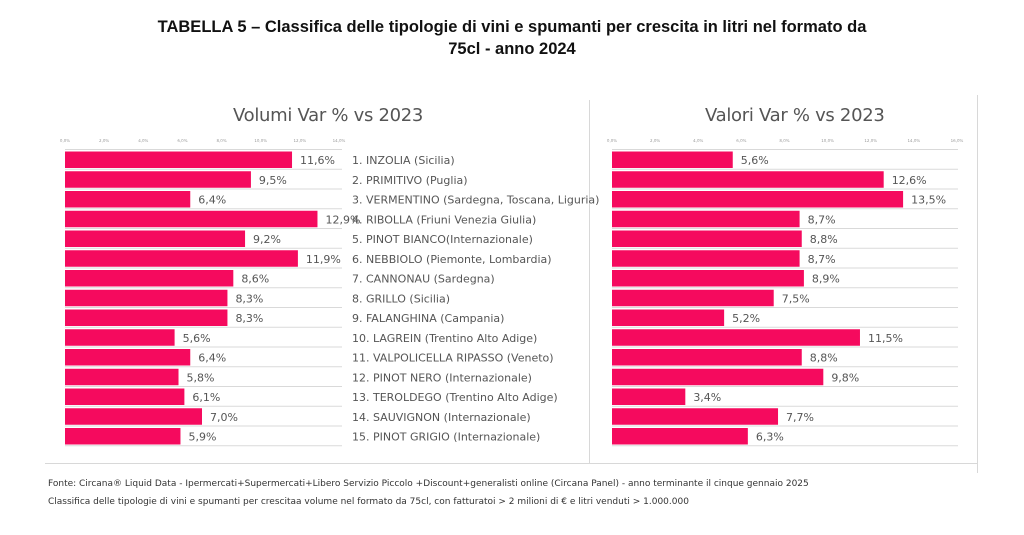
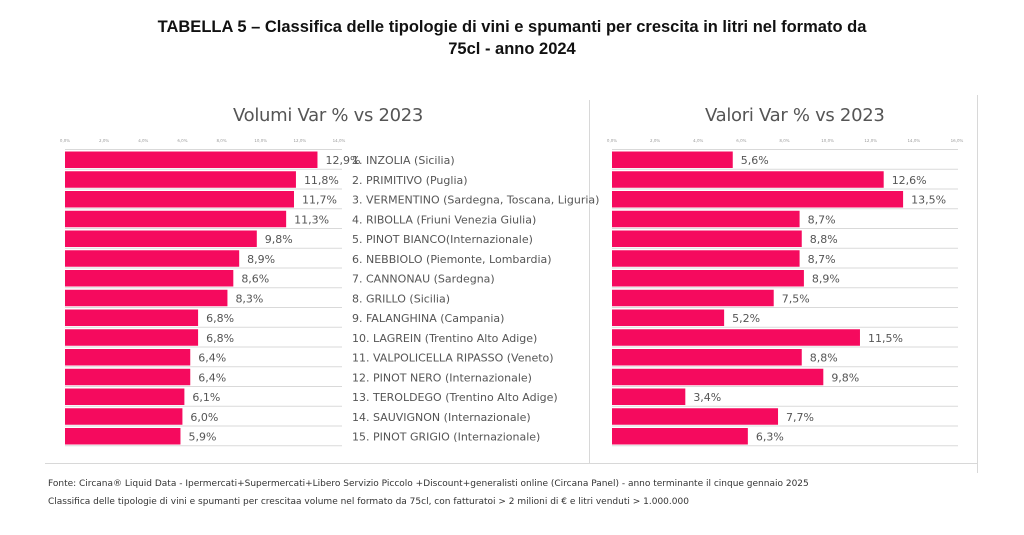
Volumi Var % vs 2023/1. INZOLIA (Sicilia): 11,6% -> 12,9%
Volumi Var % vs 2023/2. PRIMITIVO (Puglia): 9,5% -> 11,8%
Volumi Var % vs 2023/3. VERMENTINO (Sardegna, Toscana, Liguria): 6,4% -> 11,7%
Volumi Var % vs 2023/4. RIBOLLA (Friuni Venezia Giulia): 12,9% -> 11,3%
Volumi Var % vs 2023/5. PINOT BIANCO(Internazionale): 9,2% -> 9,8%
Volumi Var % vs 2023/6. NEBBIOLO (Piemonte, Lombardia): 11,9% -> 8,9%
Volumi Var % vs 2023/9. FALANGHINA (Campania): 8,3% -> 6,8%
Volumi Var % vs 2023/10. LAGREIN (Trentino Alto Adige): 5,6% -> 6,8%
Volumi Var % vs 2023/12. PINOT NERO (Internazionale): 5,8% -> 6,4%
Volumi Var % vs 2023/14. SAUVIGNON (Internazionale): 7,0% -> 6,0%
